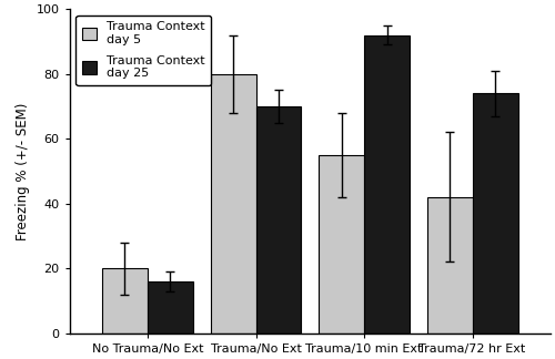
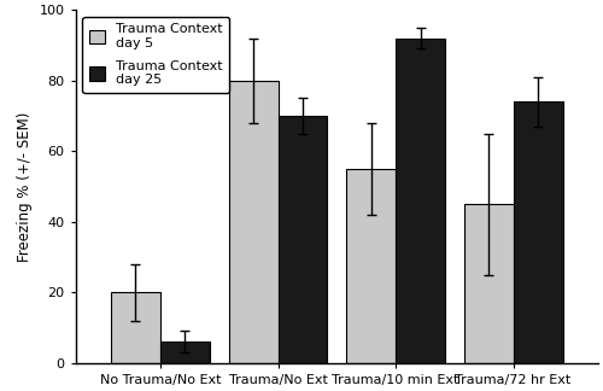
Trauma Context day 25/No Trauma/No Ext: 16 -> 6
Trauma Context day 5/Trauma/72 hr Ext: 42 -> 45
